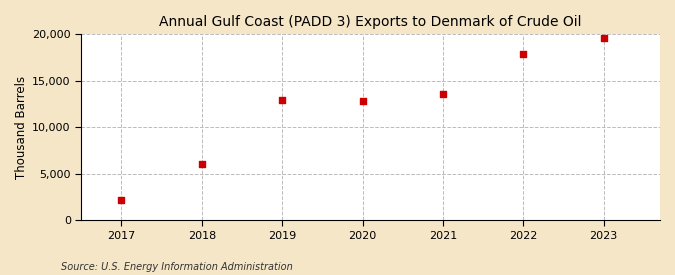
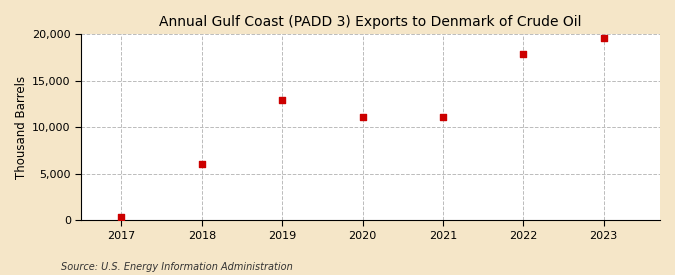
2017: 2,200 -> 400
2020: 12,800 -> 11,100
2021: 13,600 -> 11,100
